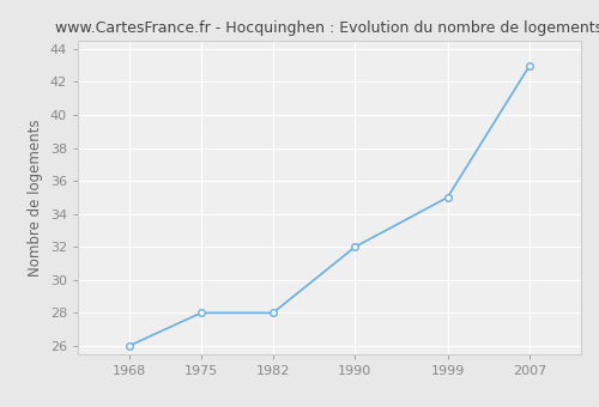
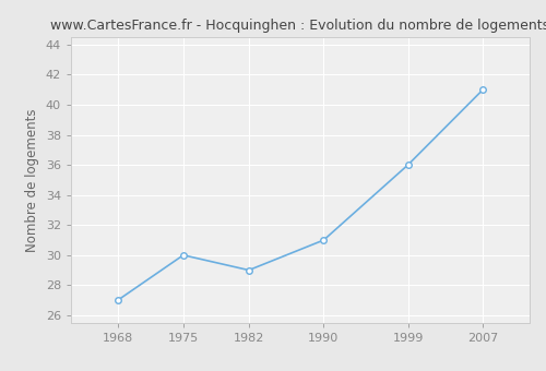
1968: 26 -> 27
1975: 28 -> 30
1982: 28 -> 29
1990: 32 -> 31
1999: 35 -> 36
2007: 43 -> 41
